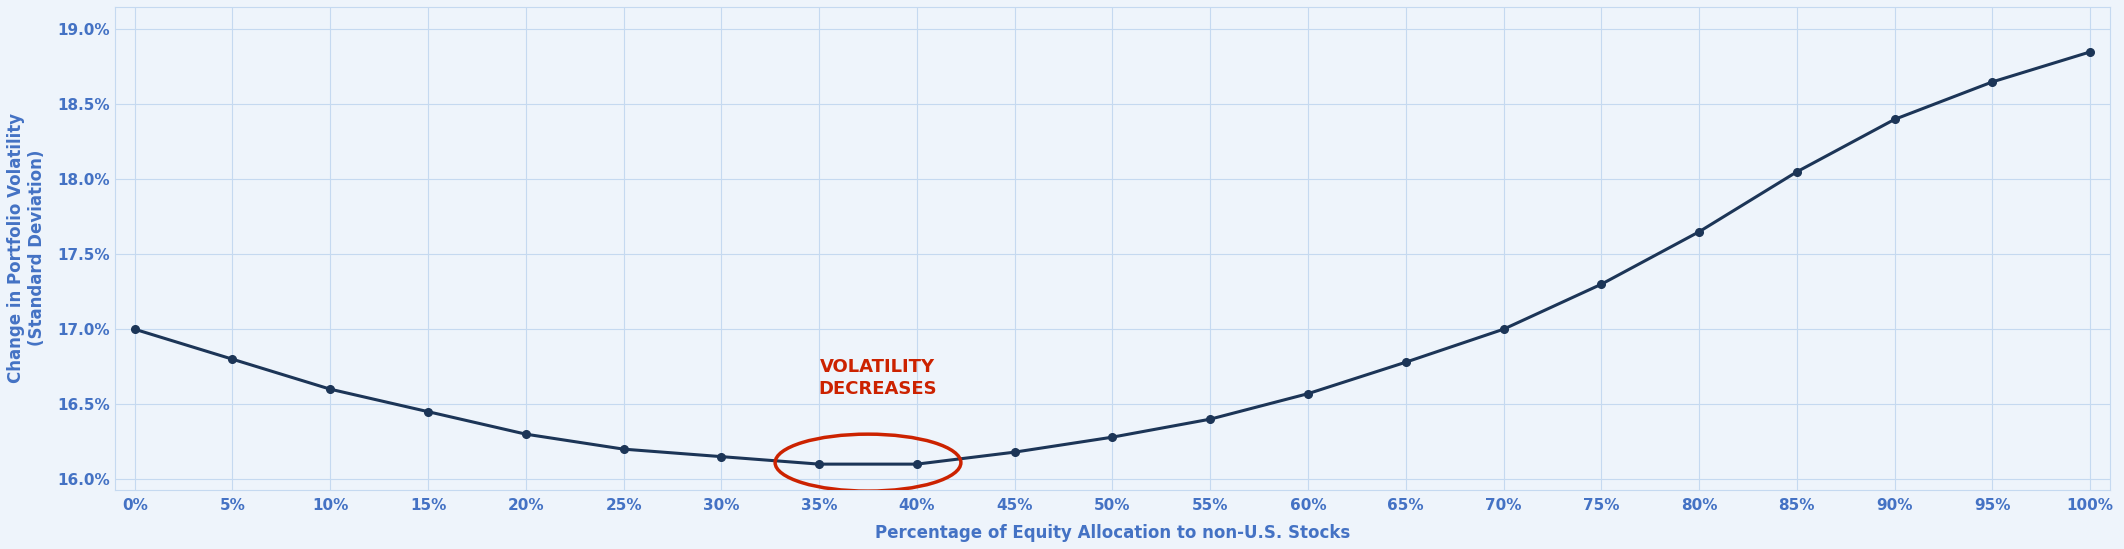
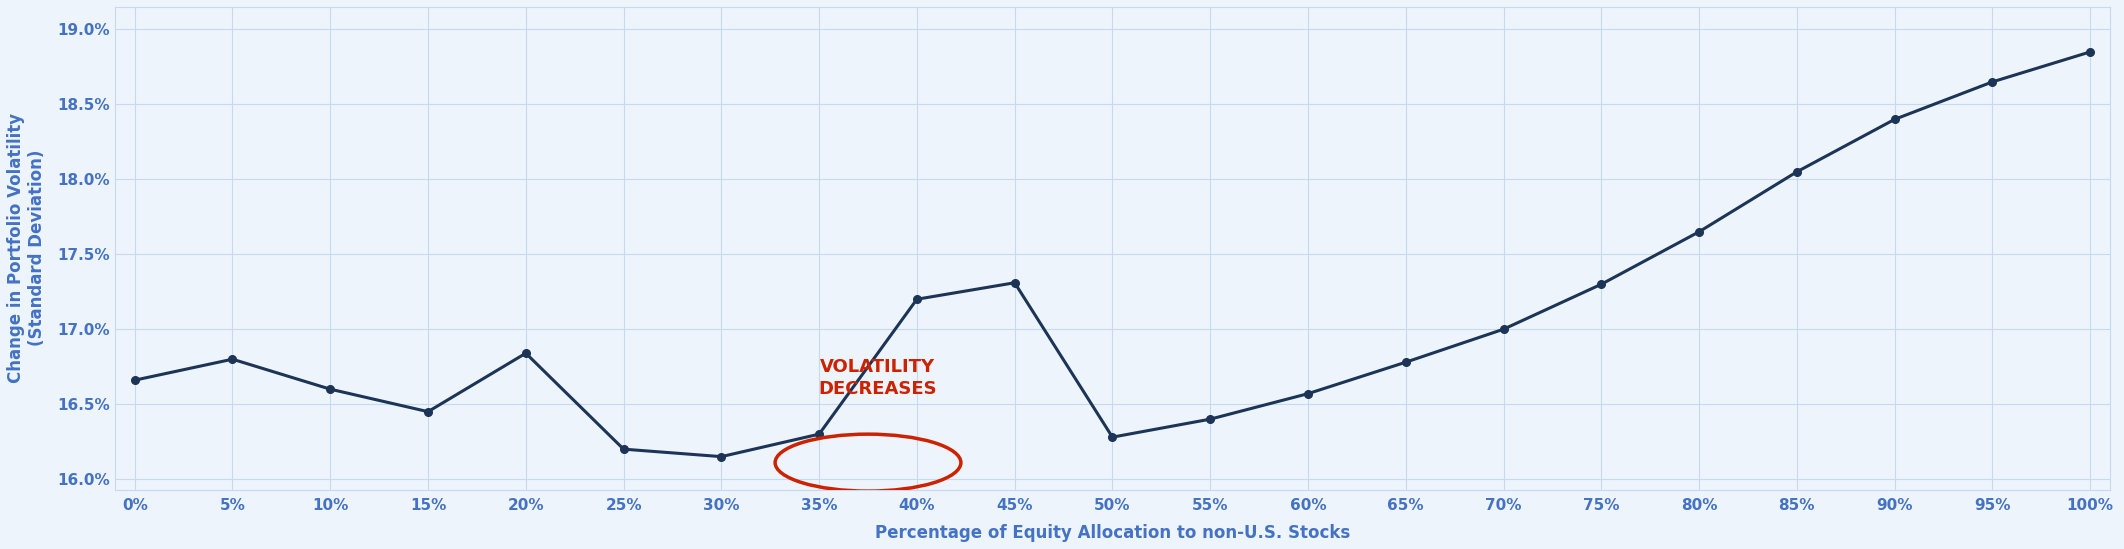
0%: 17.00% -> 16.66%
20%: 16.30% -> 16.84%
35%: 16.10% -> 16.30%
40%: 16.10% -> 17.20%
45%: 16.18% -> 17.31%
